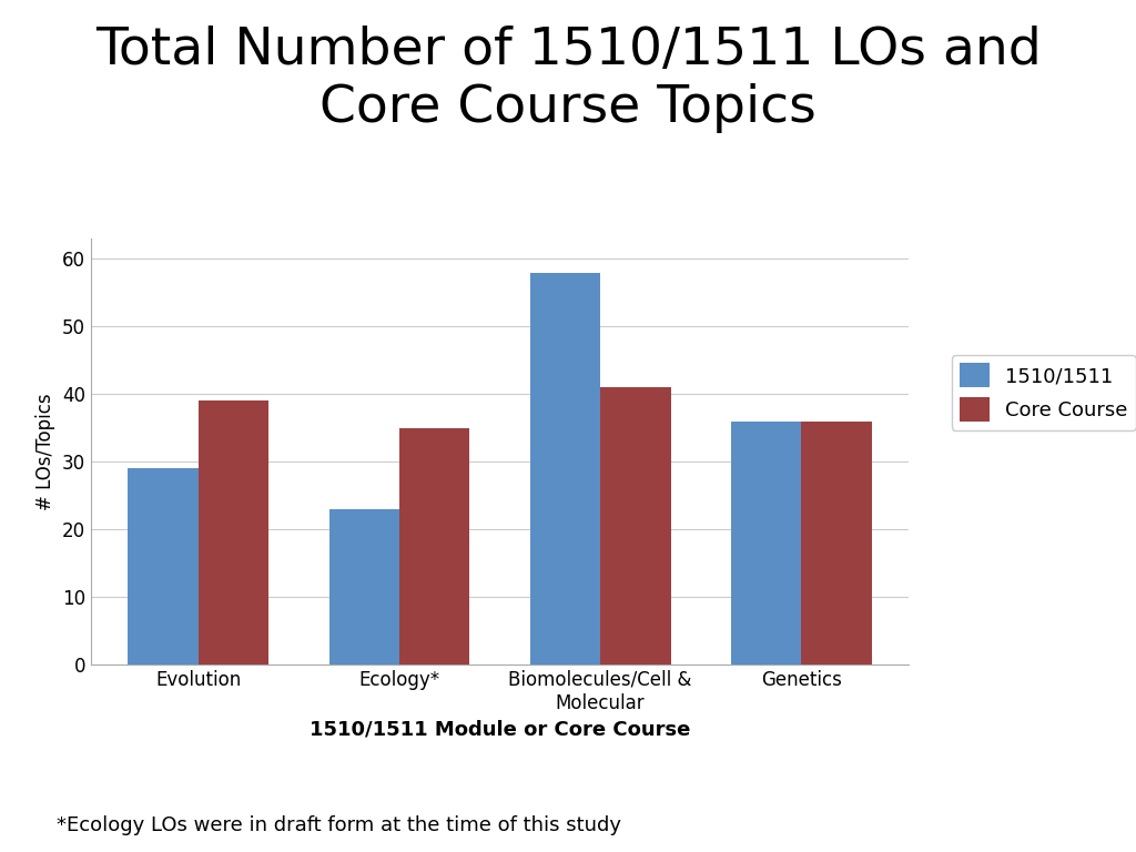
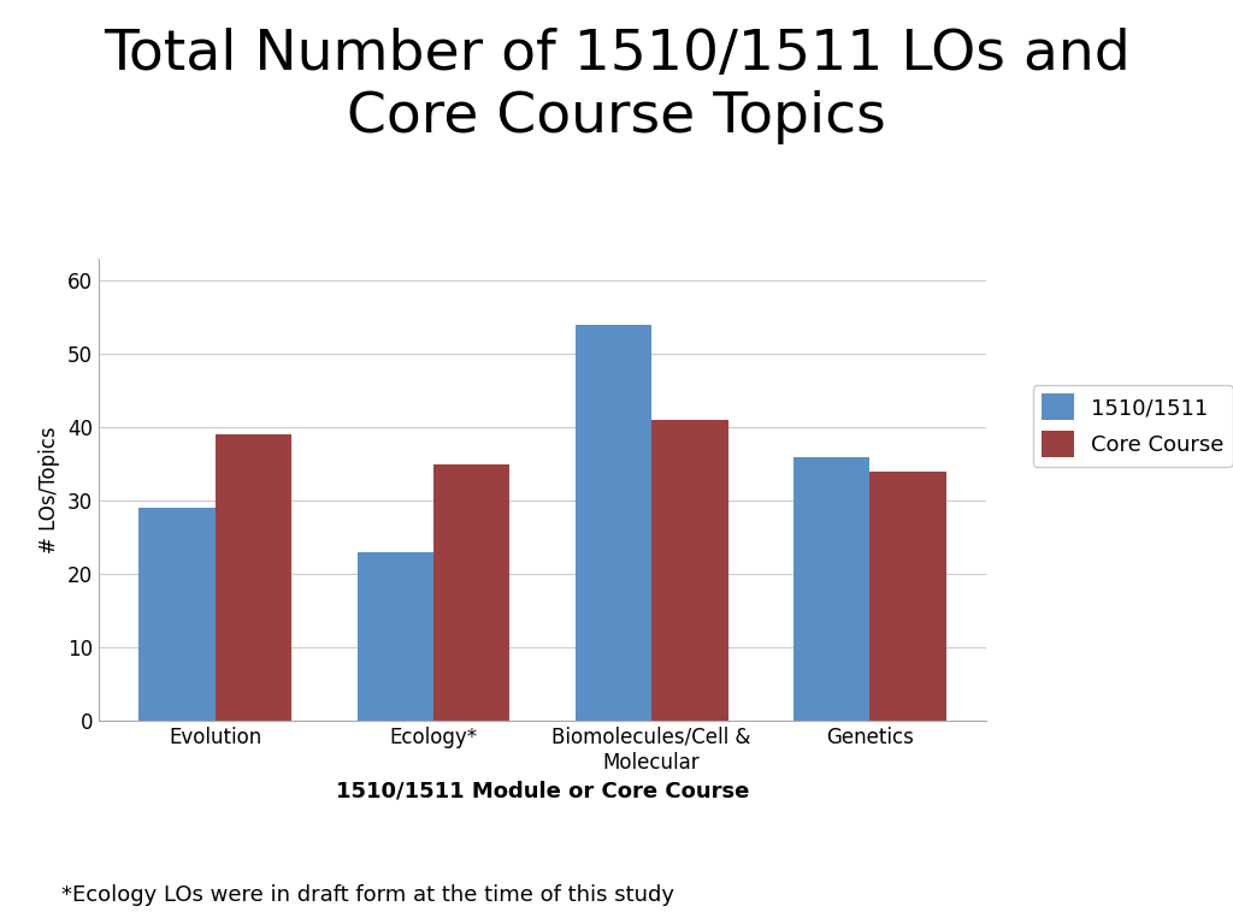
1510/1511/Biomolecules/Cell & Molecular: 58 -> 54
Core Course/Genetics: 36 -> 34
